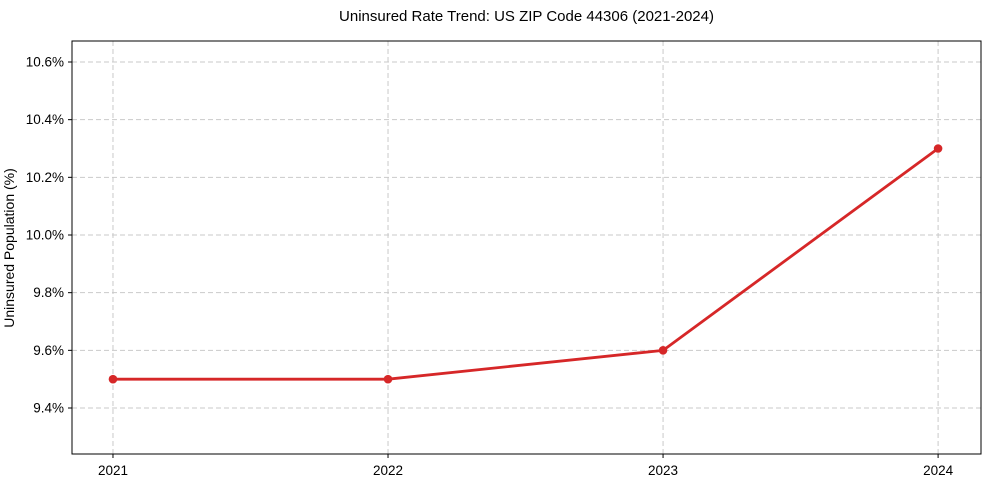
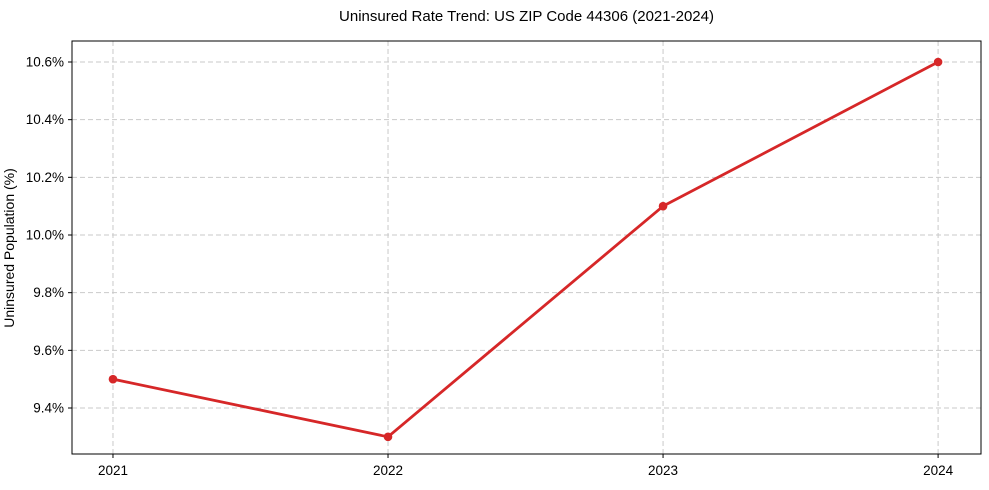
2022: 9.5% -> 9.3%
2023: 9.6% -> 10.1%
2024: 10.3% -> 10.6%
